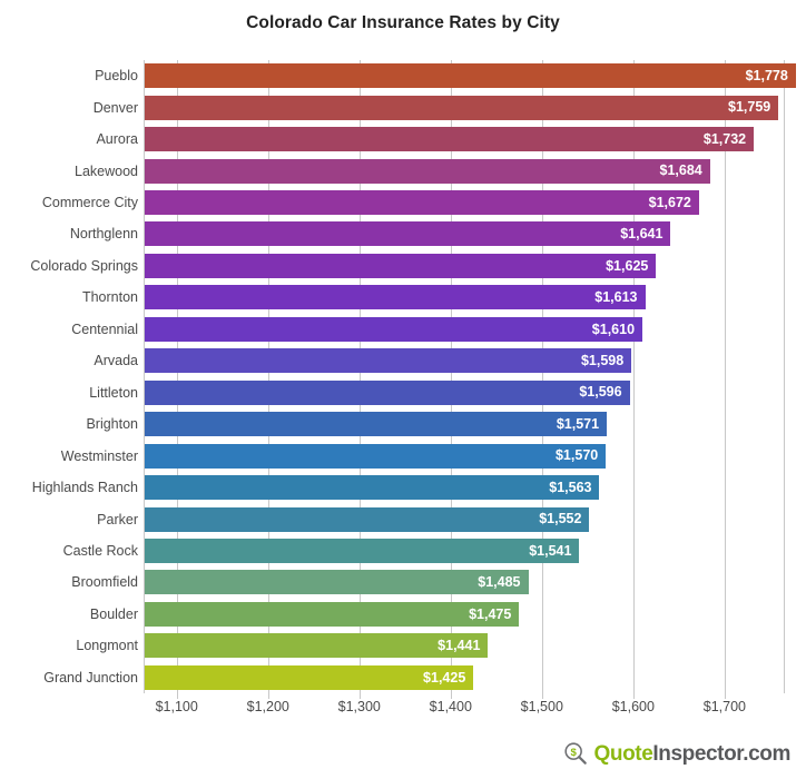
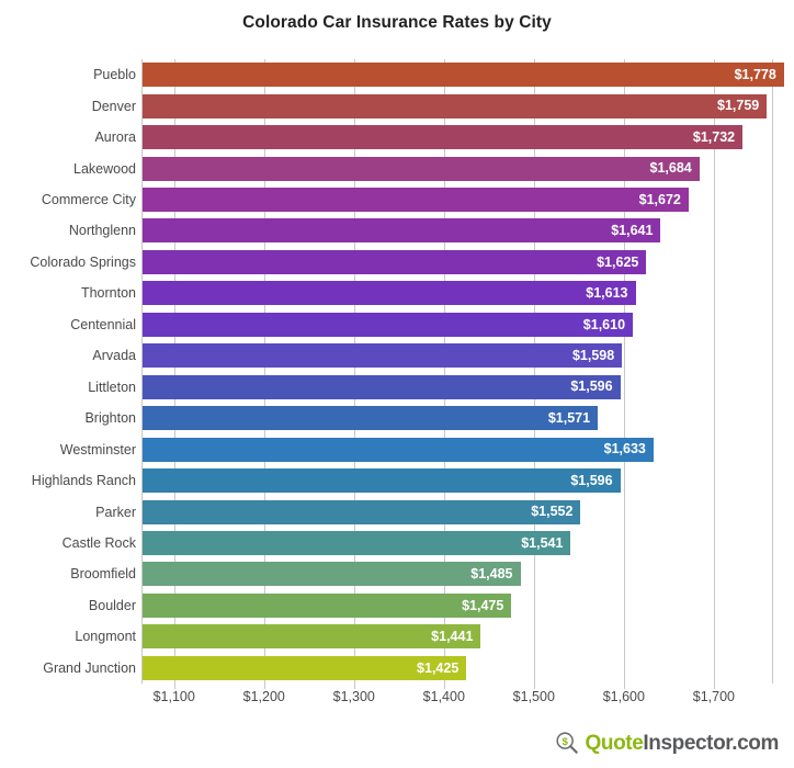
Westminster: $1,570 -> $1,633
Highlands Ranch: $1,563 -> $1,596
